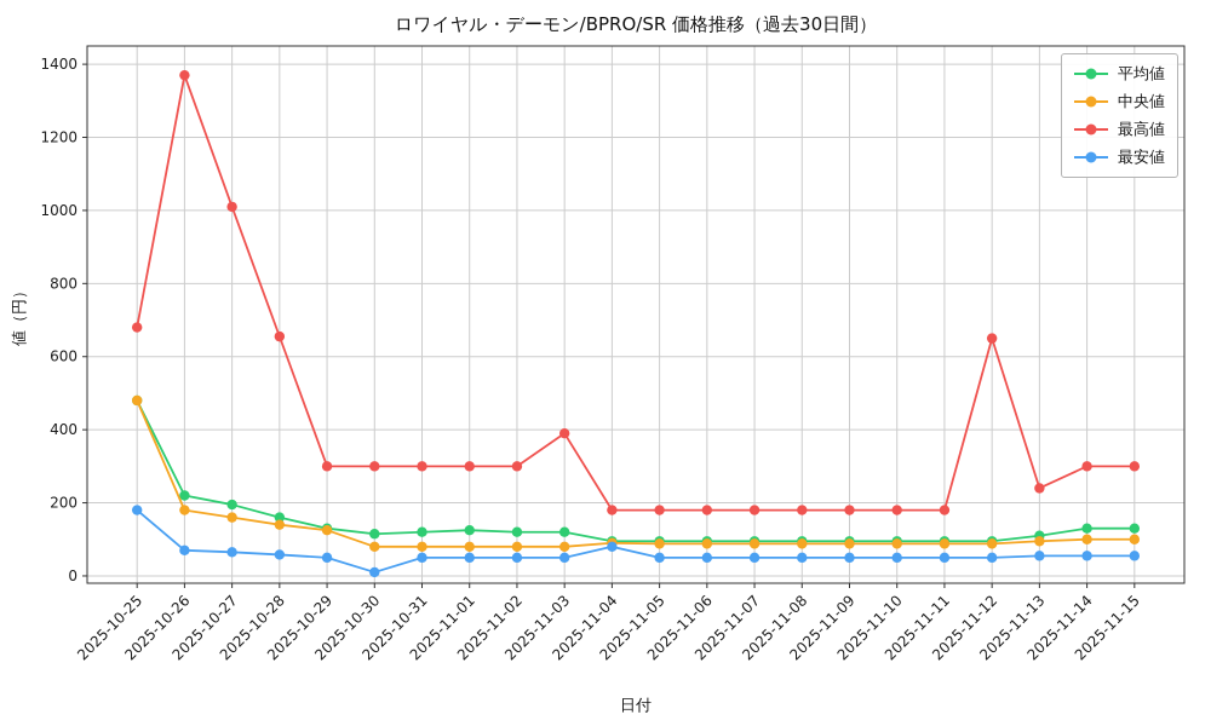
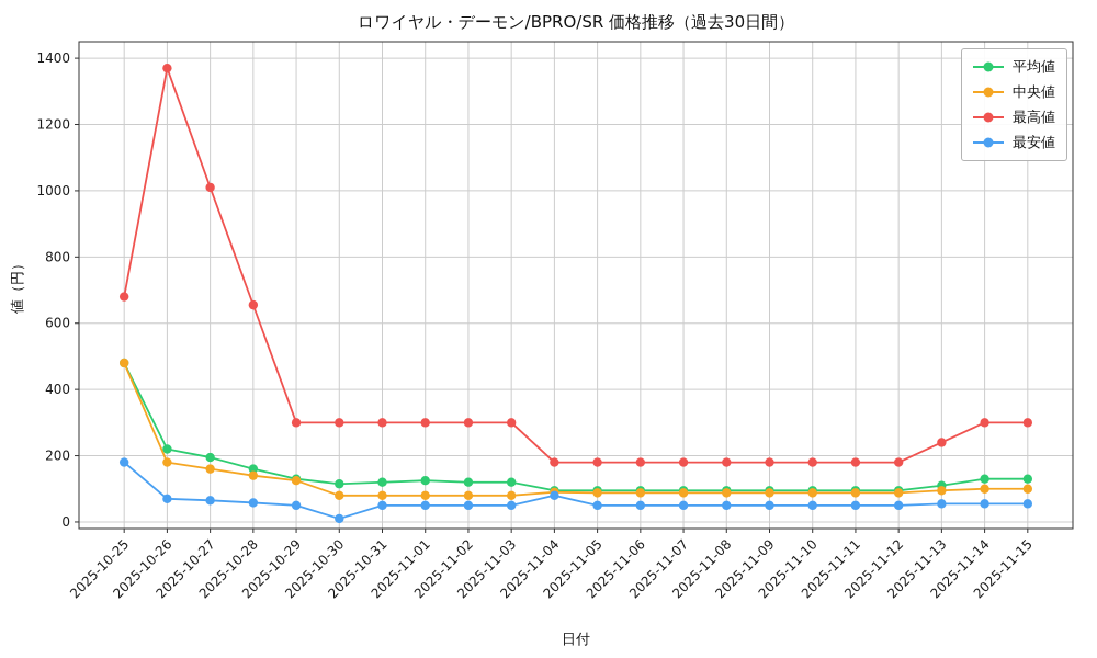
最高値/2025-11-03: 390 -> 300
最高値/2025-11-12: 650 -> 180
